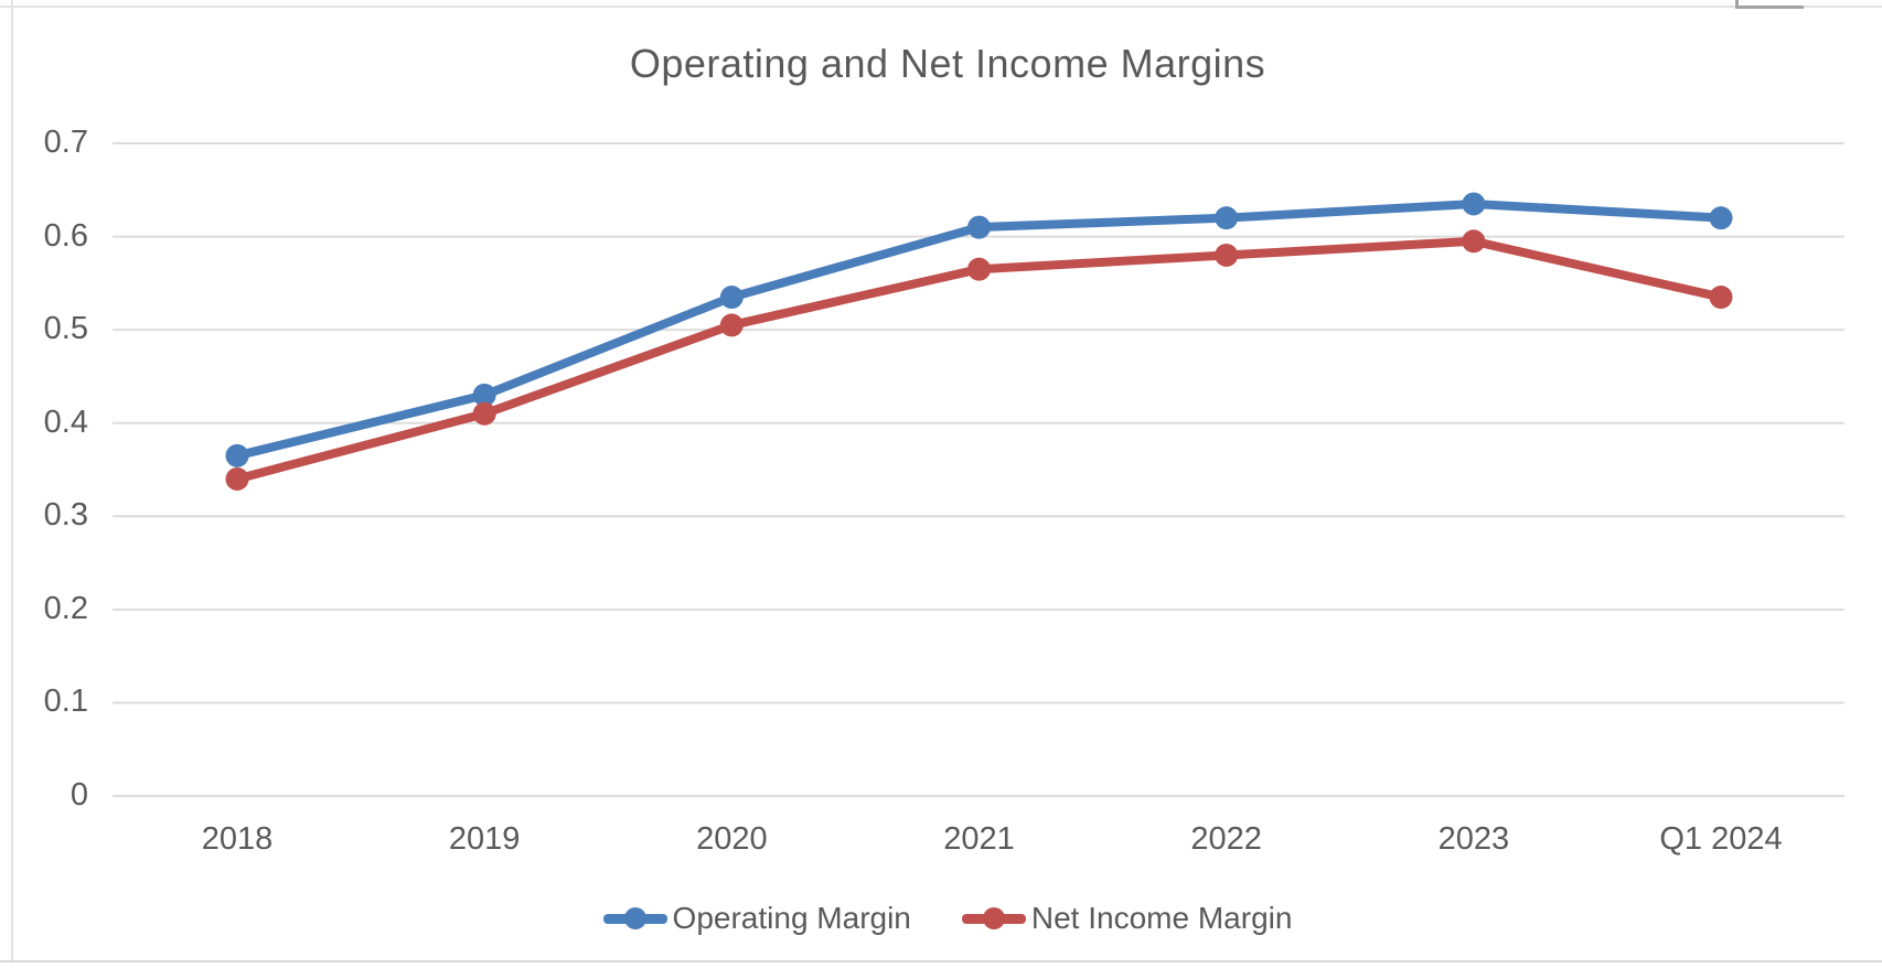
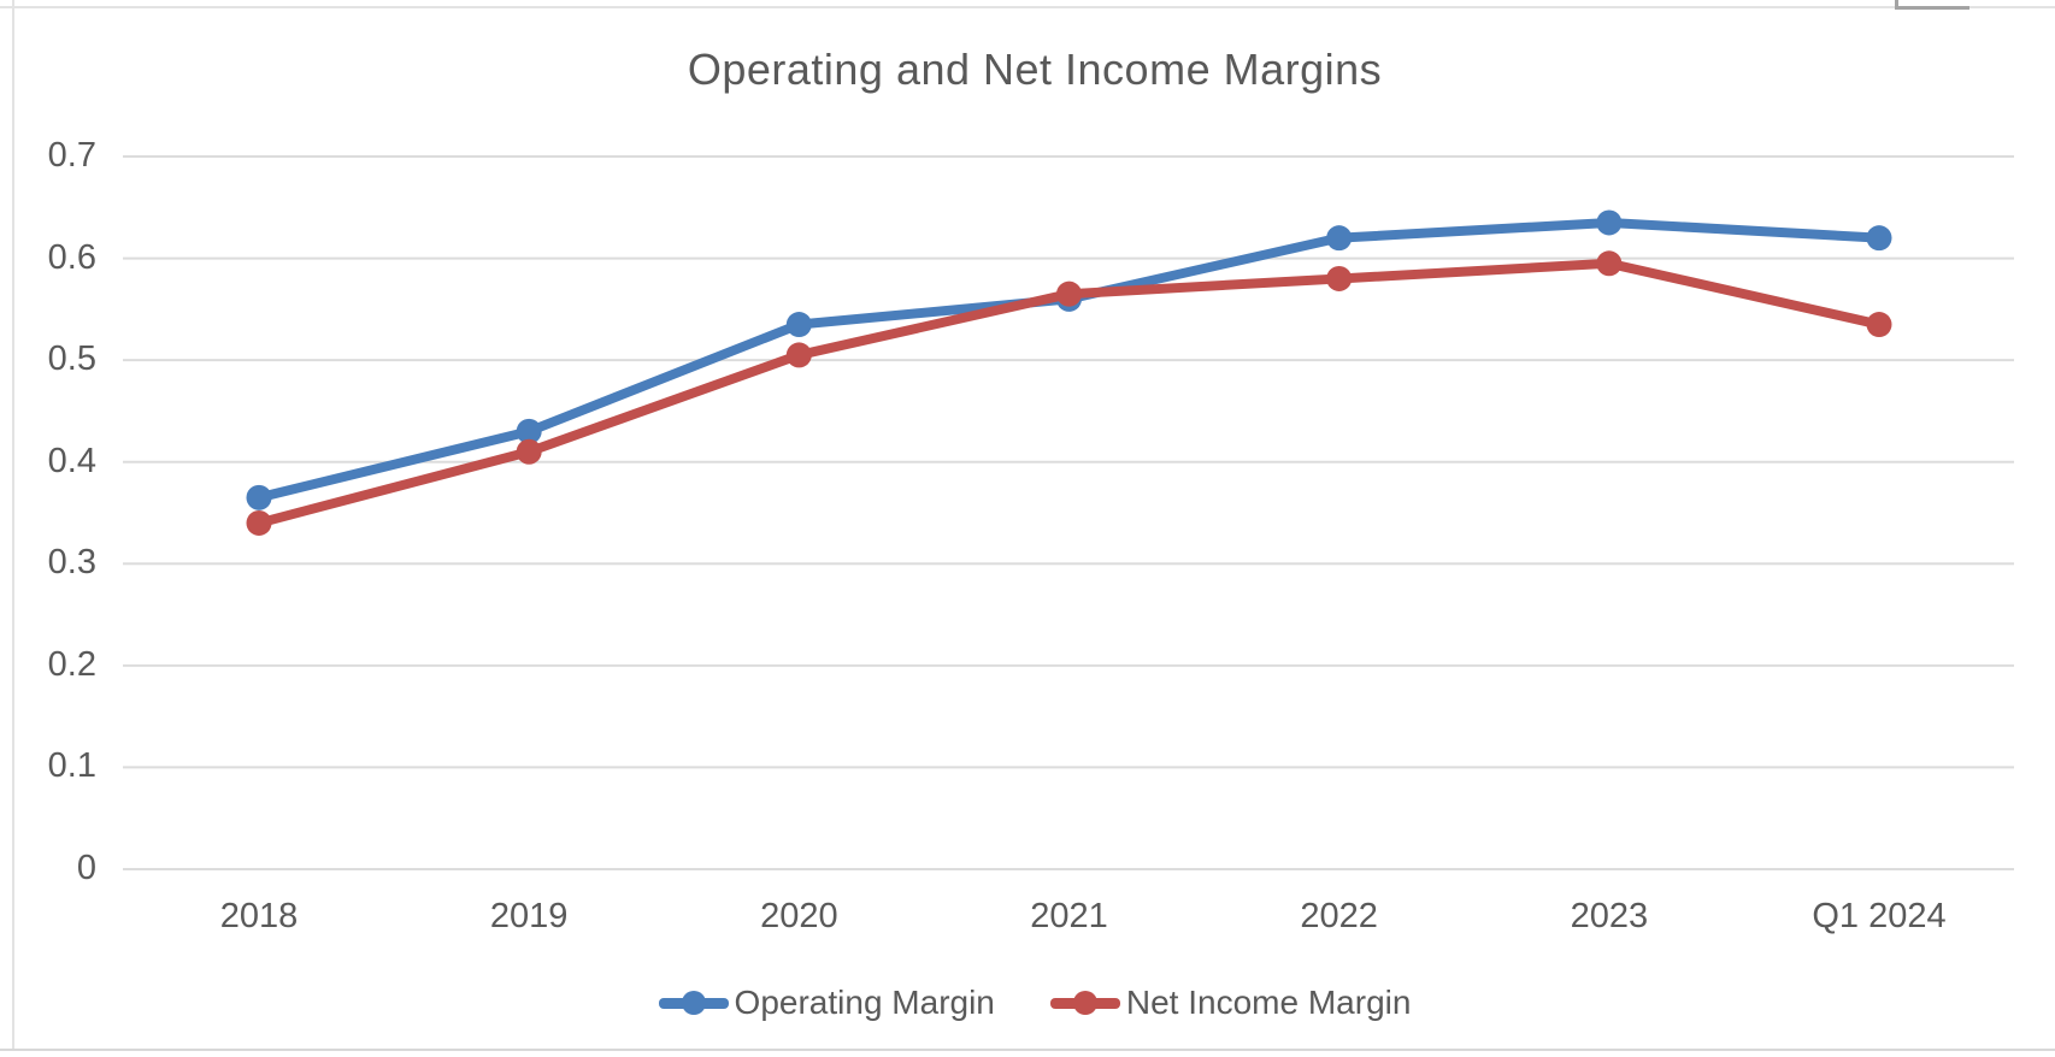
Operating Margin/2021: 0.61 -> 0.56
